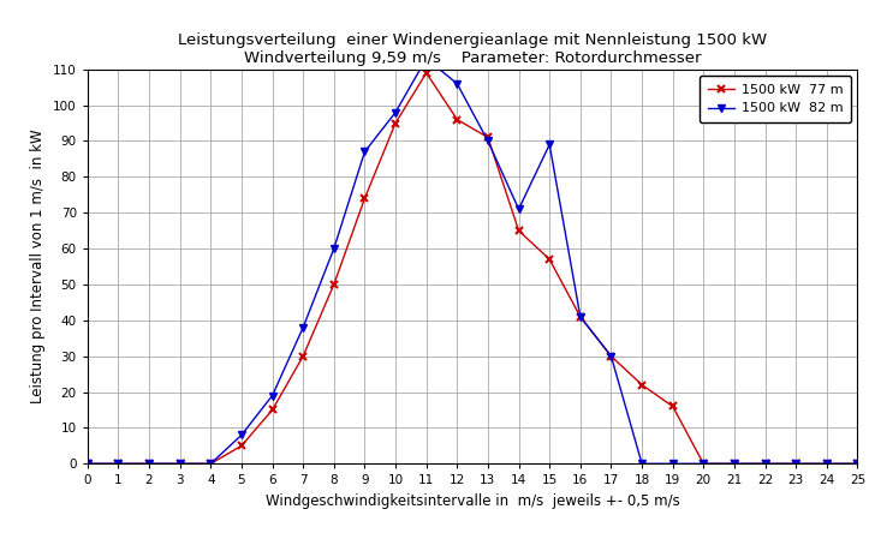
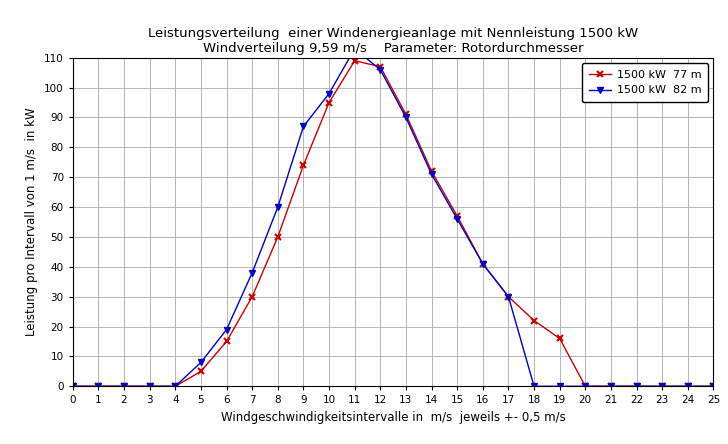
1500 kW 77 m/12: 96 -> 107
1500 kW 77 m/14: 65 -> 72
1500 kW 82 m/15: 89 -> 56
